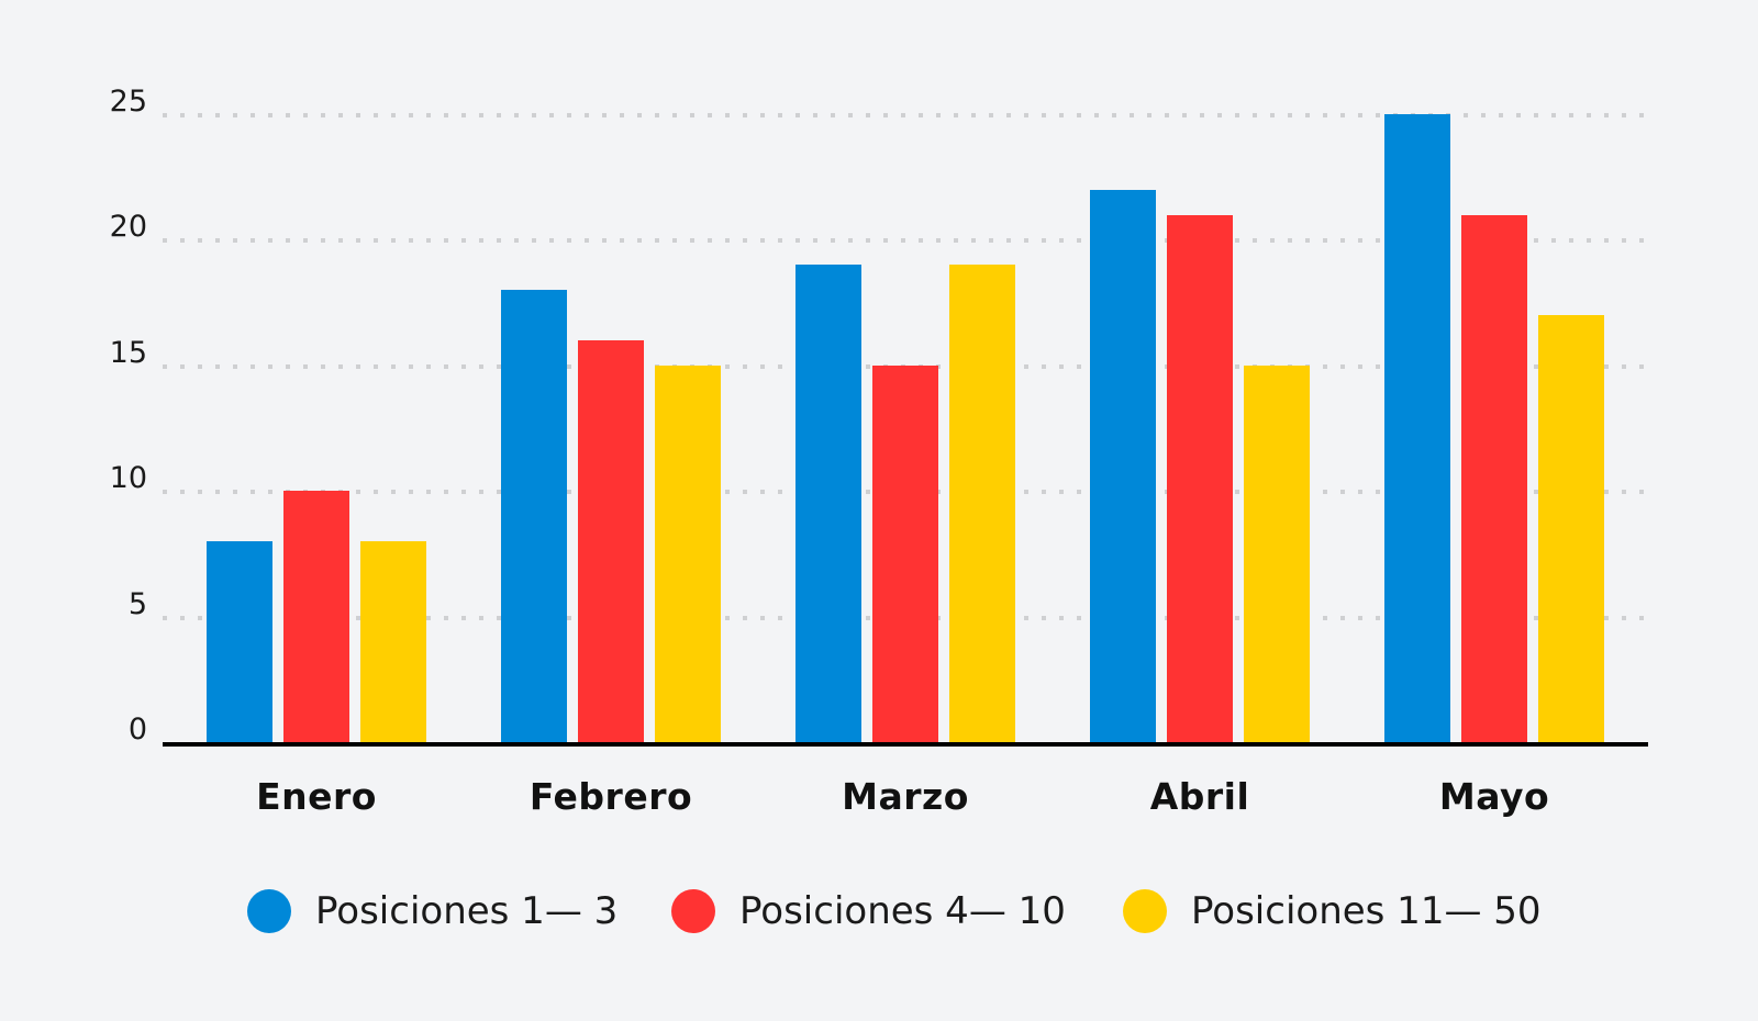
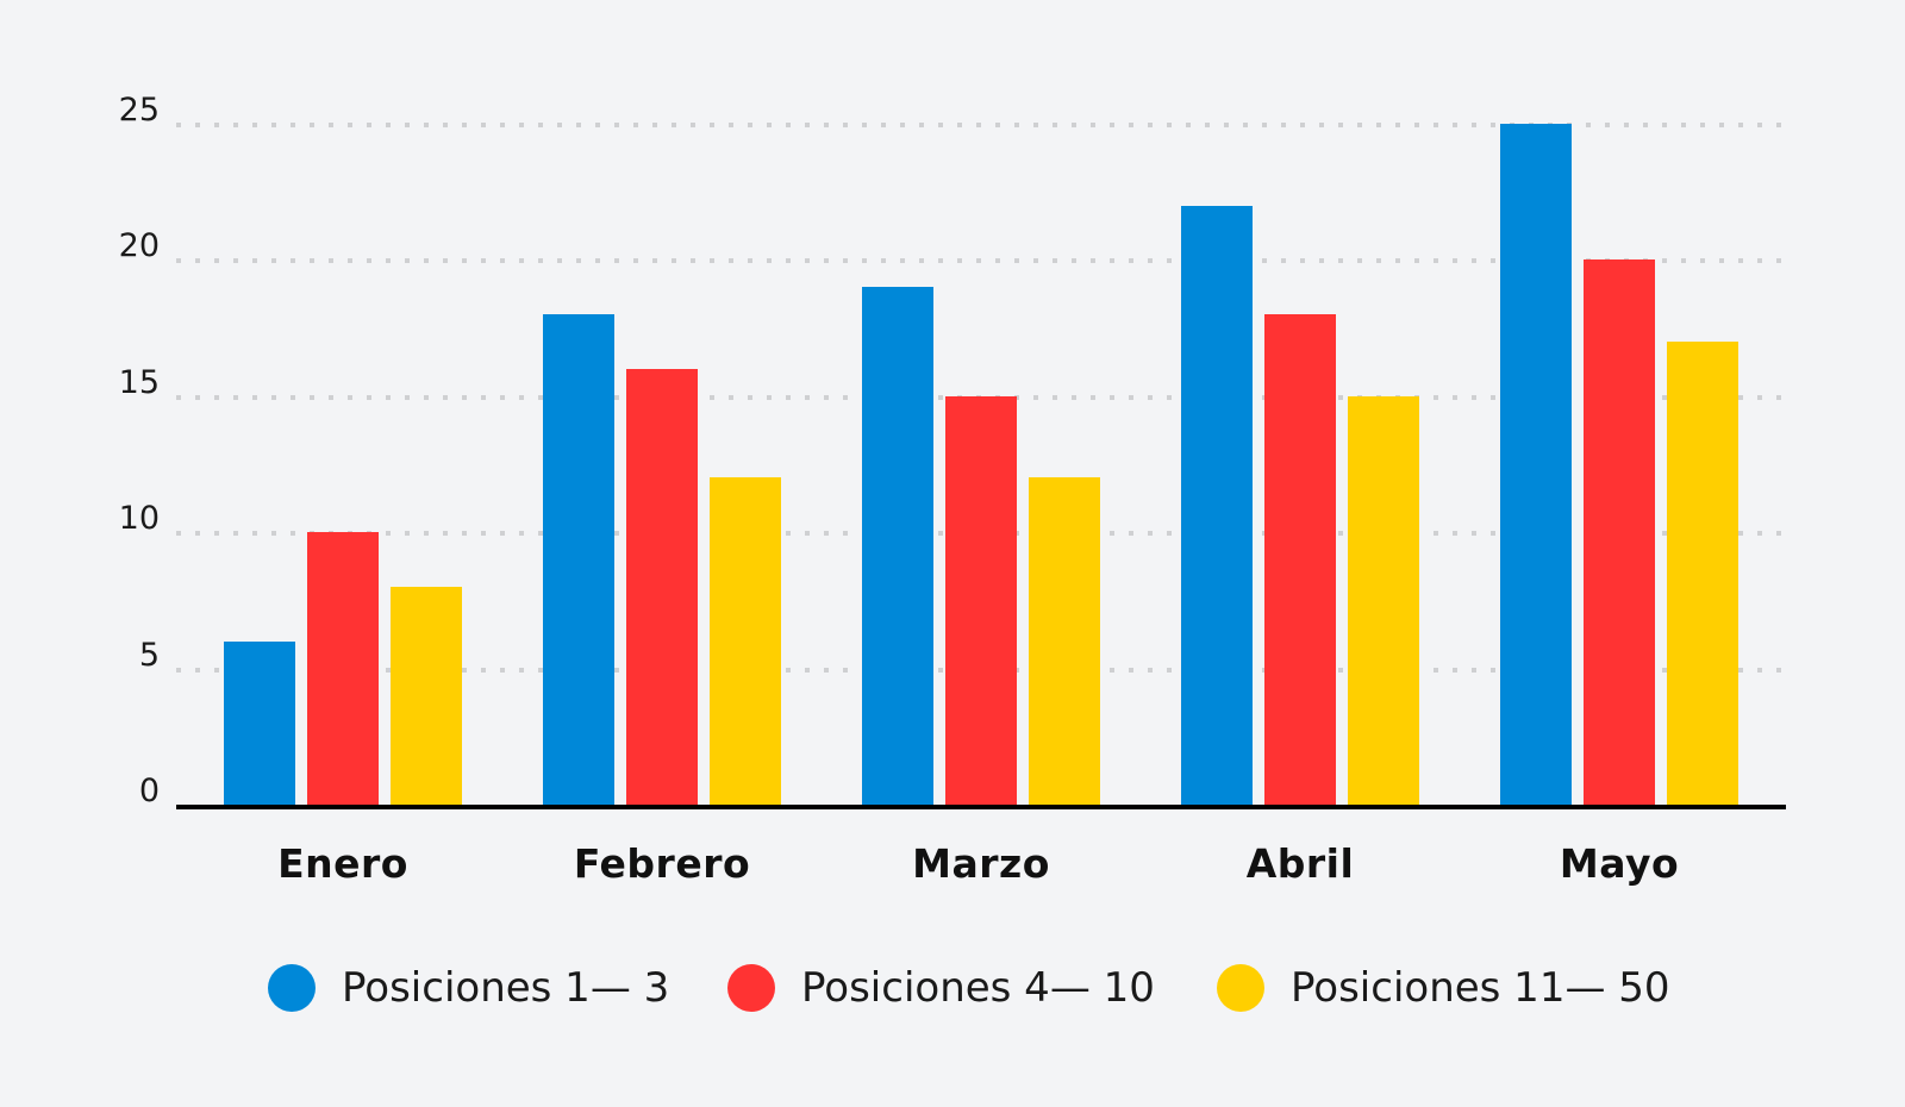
Posiciones 1— 3/Enero: 8 -> 6
Posiciones 11— 50/Febrero: 15 -> 12
Posiciones 11— 50/Marzo: 19 -> 12
Posiciones 4— 10/Abril: 21 -> 18
Posiciones 4— 10/Mayo: 21 -> 20
